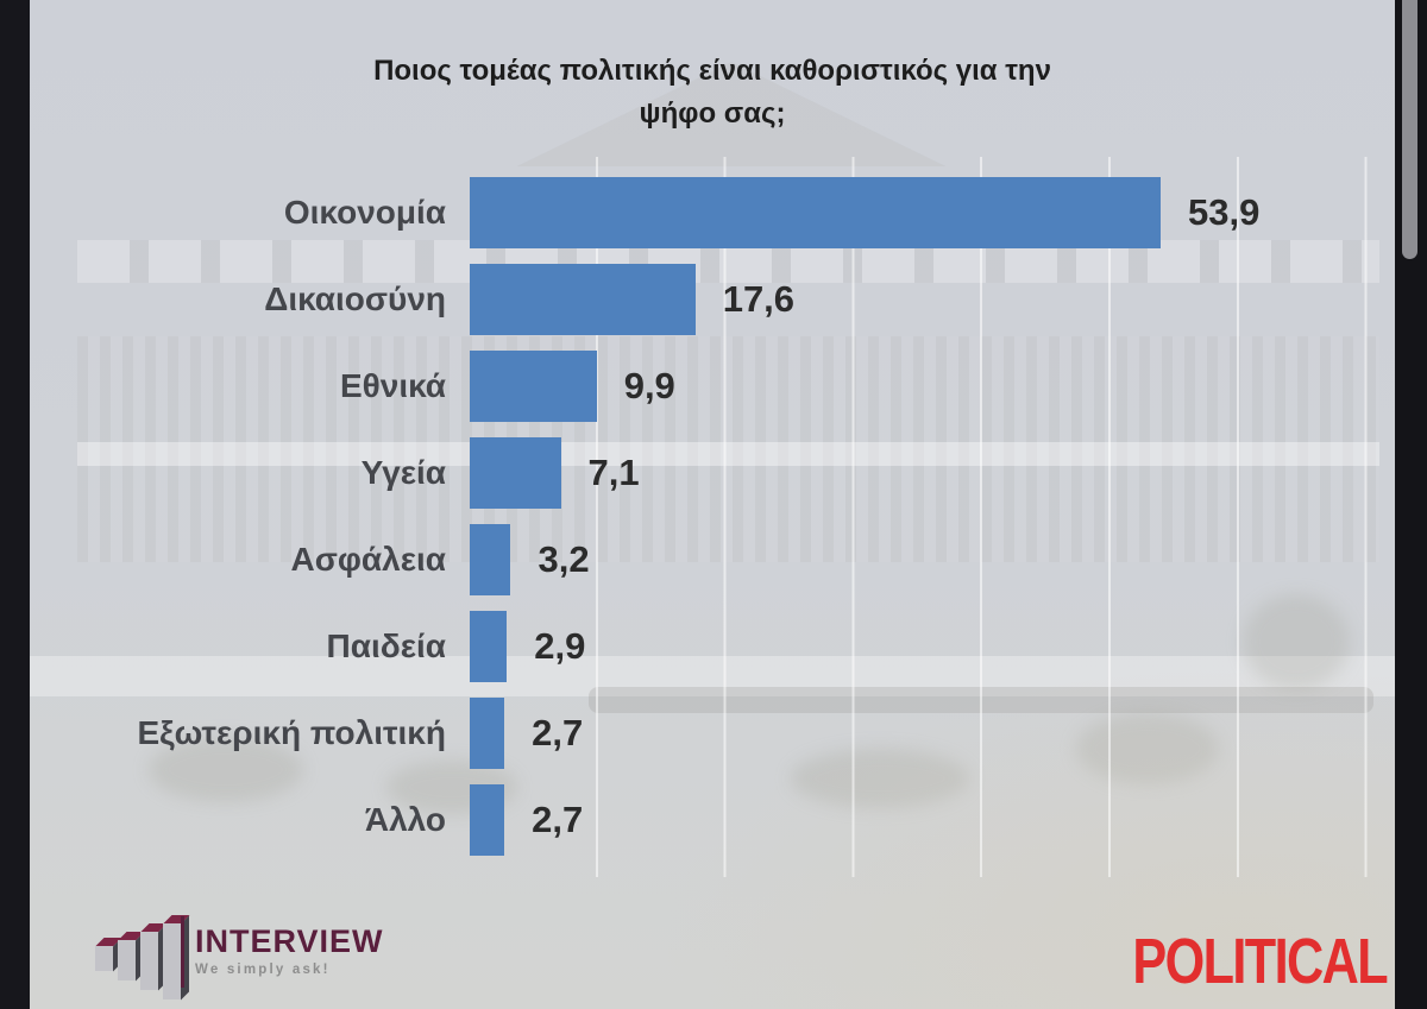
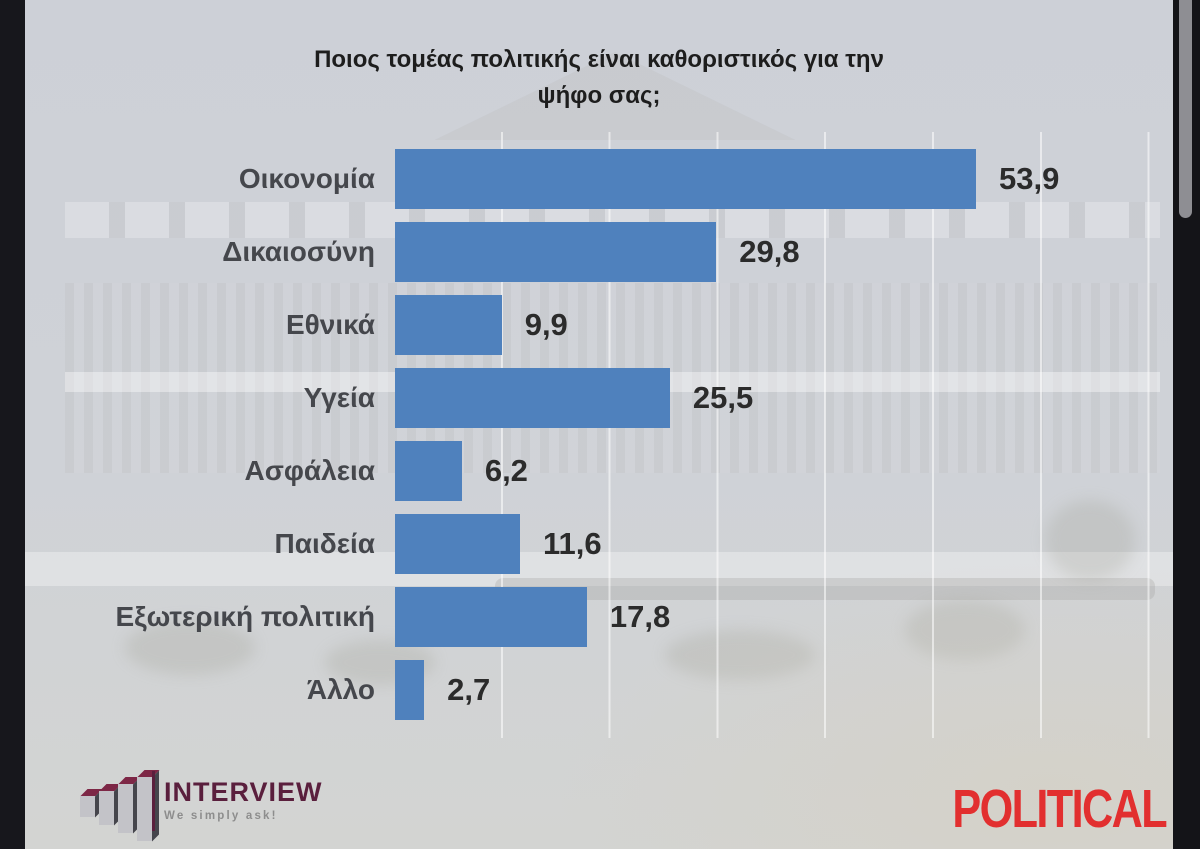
Δικαιοσύνη: 17,6 -> 29,8
Υγεία: 7,1 -> 25,5
Ασφάλεια: 3,2 -> 6,2
Παιδεία: 2,9 -> 11,6
Εξωτερική πολιτική: 2,7 -> 17,8
